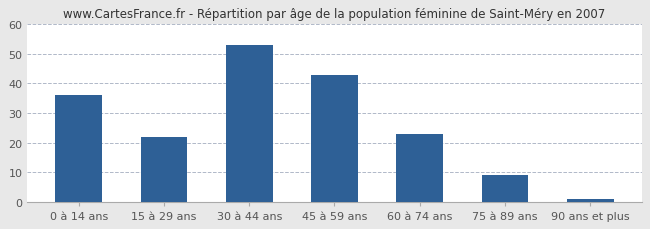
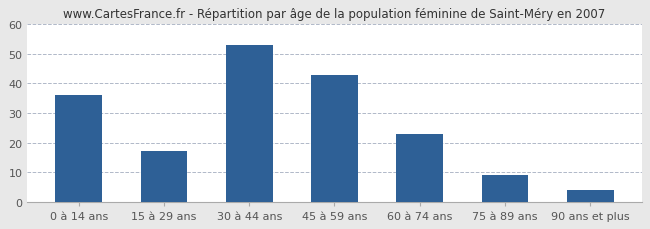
15 à 29 ans: 22 -> 17
90 ans et plus: 1 -> 4
